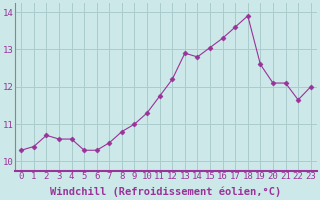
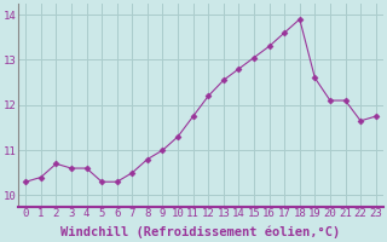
13: 12.90 -> 12.55
23: 12.00 -> 11.75
